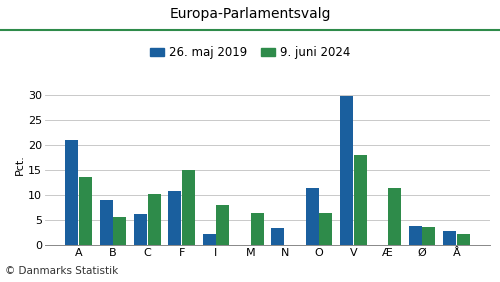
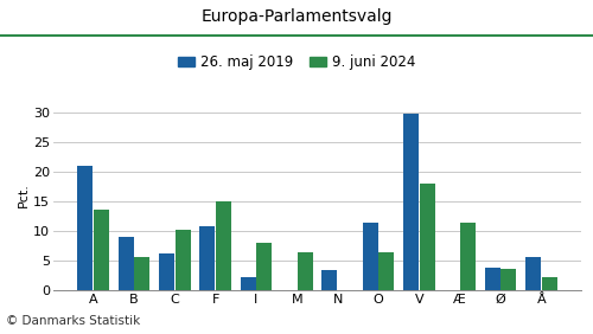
26. maj 2019/Å: 2.8 -> 5.6
